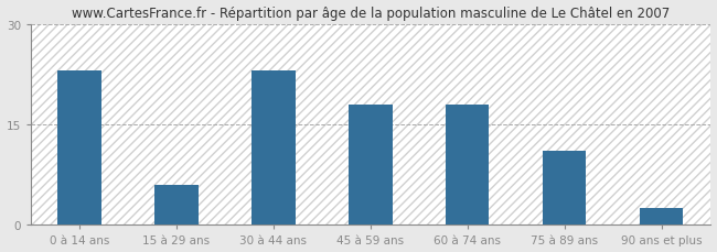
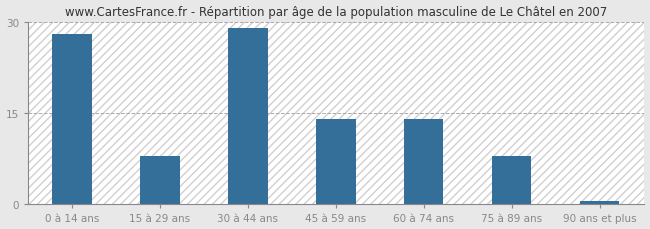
0 à 14 ans: 23.0 -> 28.0
15 à 29 ans: 6.0 -> 8.0
30 à 44 ans: 23.0 -> 29.0
45 à 59 ans: 18.0 -> 14.0
60 à 74 ans: 18.0 -> 14.0
75 à 89 ans: 11.0 -> 8.0
90 ans et plus: 2.6 -> 0.5
